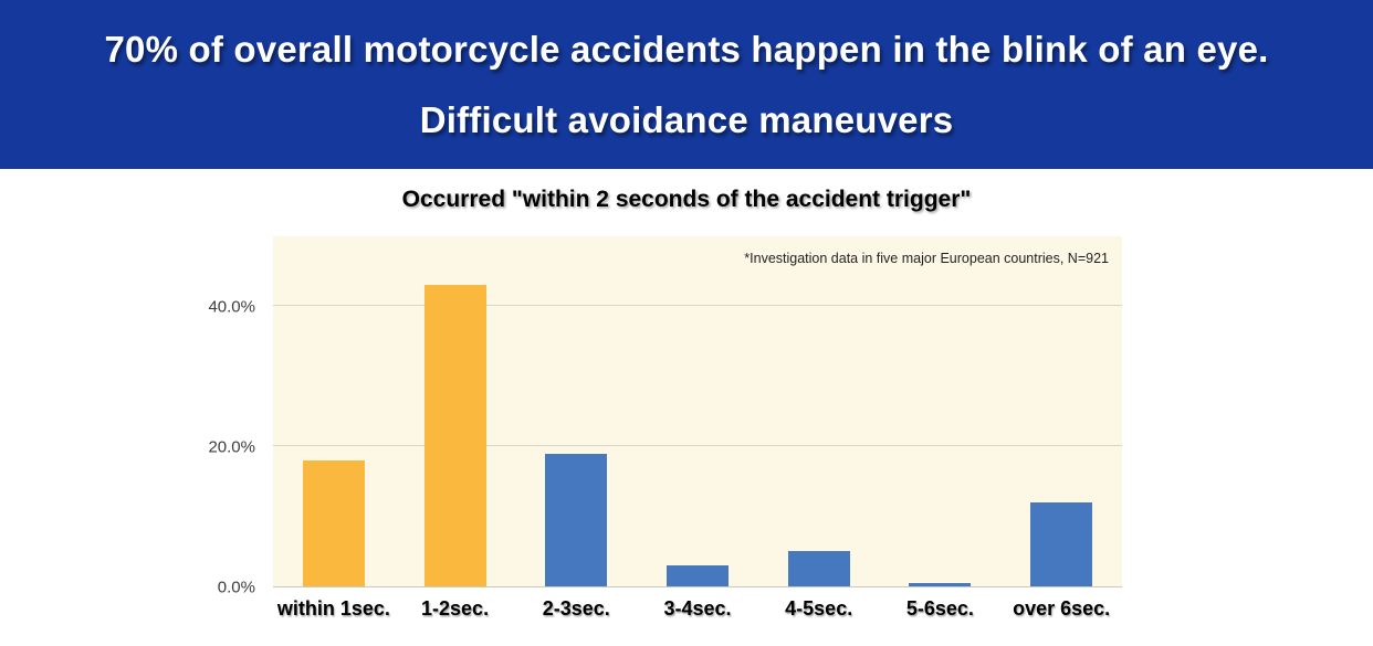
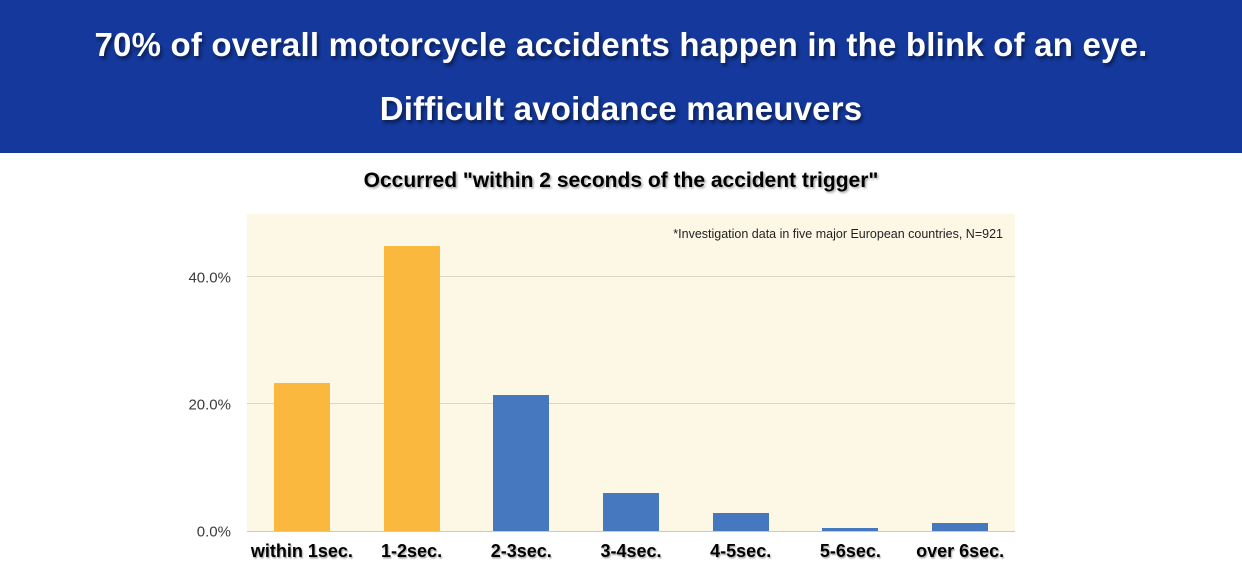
within 1sec.: 18% -> 23%
1-2sec.: 43% -> 45%
2-3sec.: 19% -> 21%
3-4sec.: 3% -> 6%
4-5sec.: 5% -> 3%
over 6sec.: 12% -> 1%
